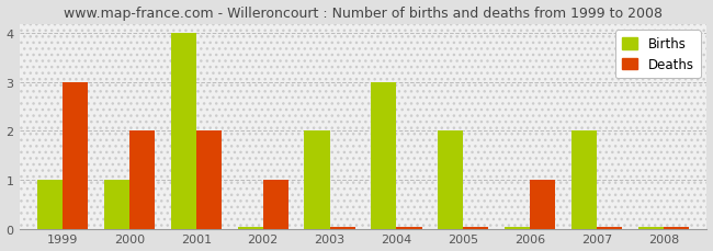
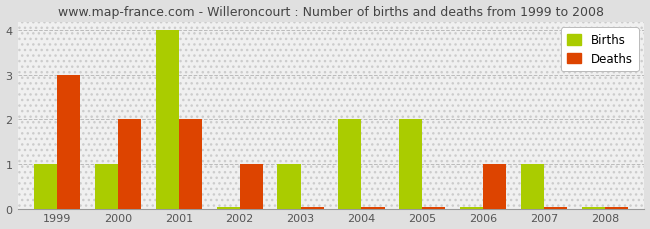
Births/2003: 2 -> 1
Births/2004: 3 -> 2
Births/2007: 2 -> 1
